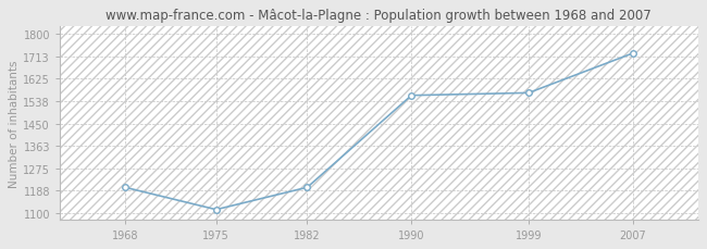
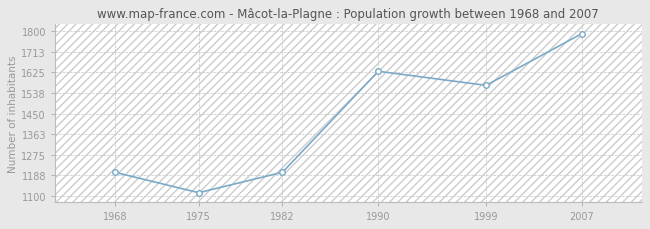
1990: 1560 -> 1630
2007: 1725 -> 1790
